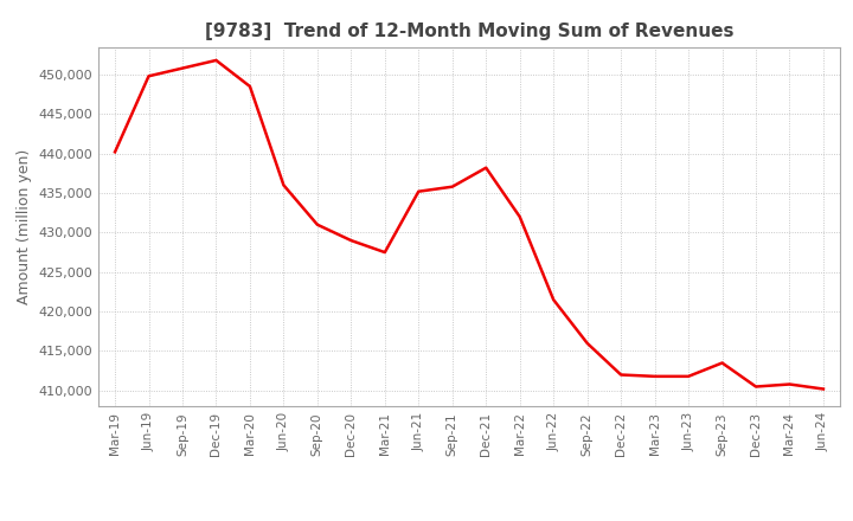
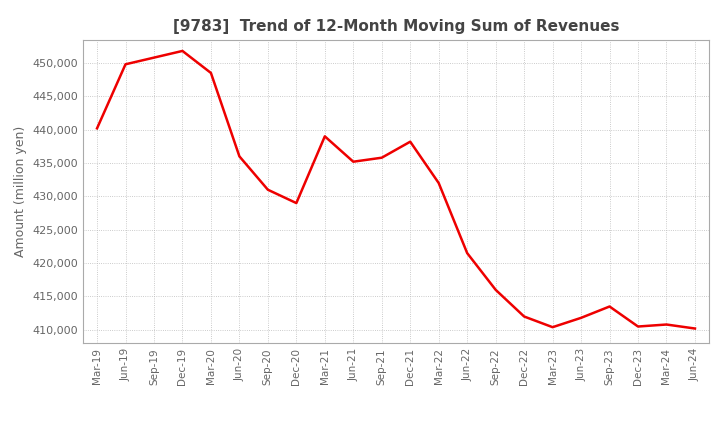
Mar-21: 427,500 -> 439,000
Mar-23: 411,800 -> 410,400
